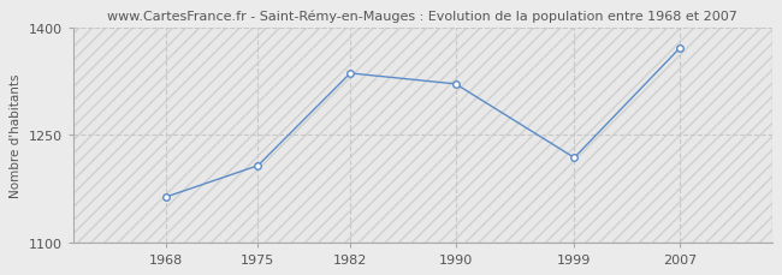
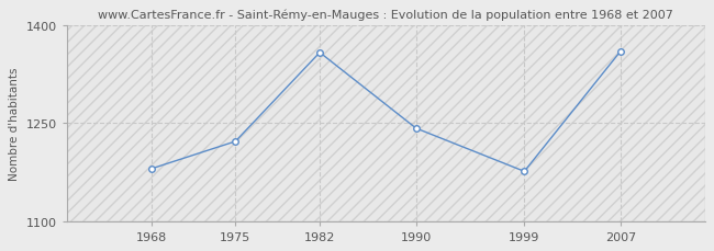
1968: 1163 -> 1180
1975: 1207 -> 1222
1982: 1336 -> 1358
1990: 1321 -> 1242
1999: 1218 -> 1176
2007: 1371 -> 1360
